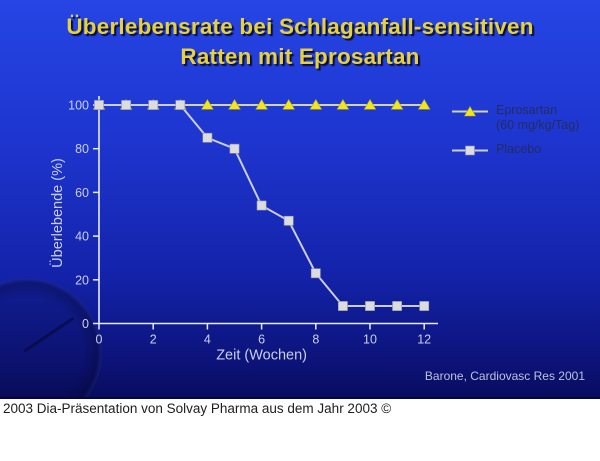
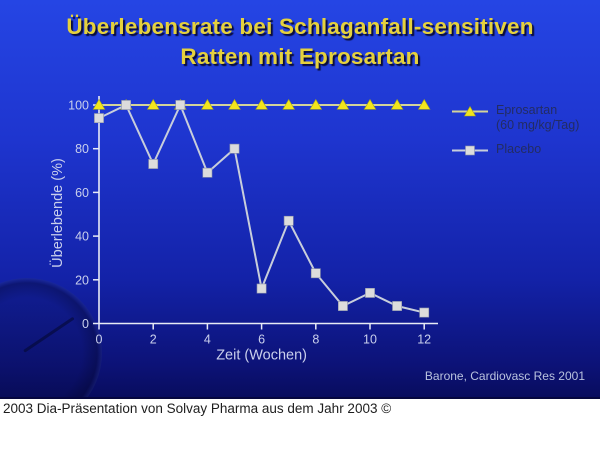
Placebo/0: 100 -> 94
Placebo/2: 100 -> 73
Placebo/4: 85 -> 69
Placebo/6: 54 -> 16
Placebo/10: 8 -> 14
Placebo/12: 8 -> 5
